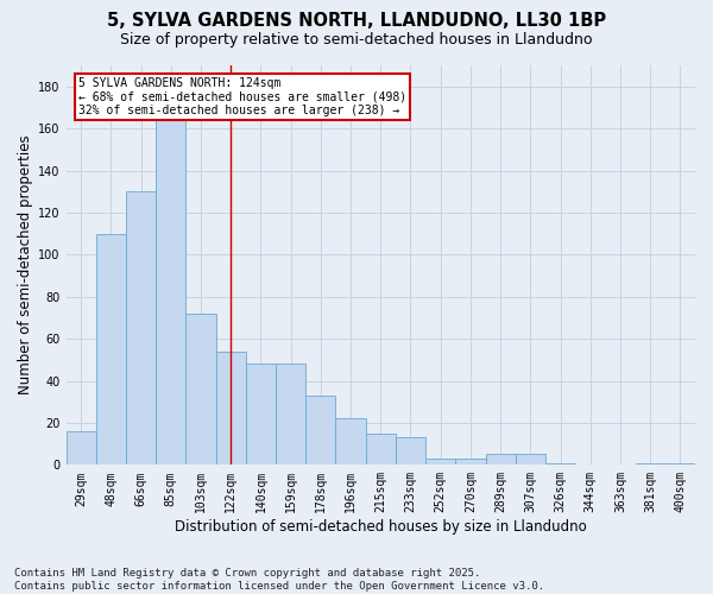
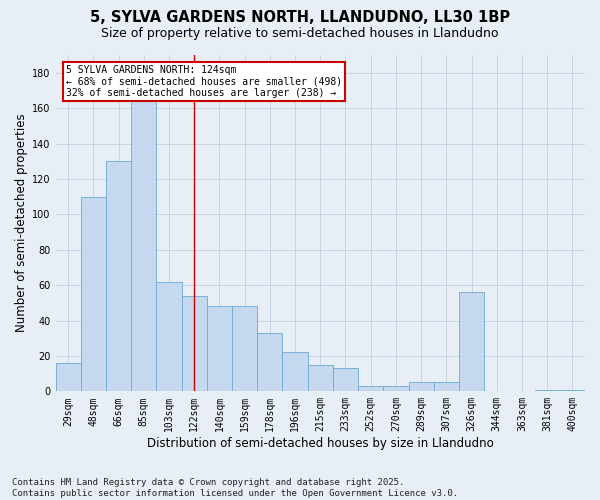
103sqm: 72 -> 62
326sqm: 1 -> 56
